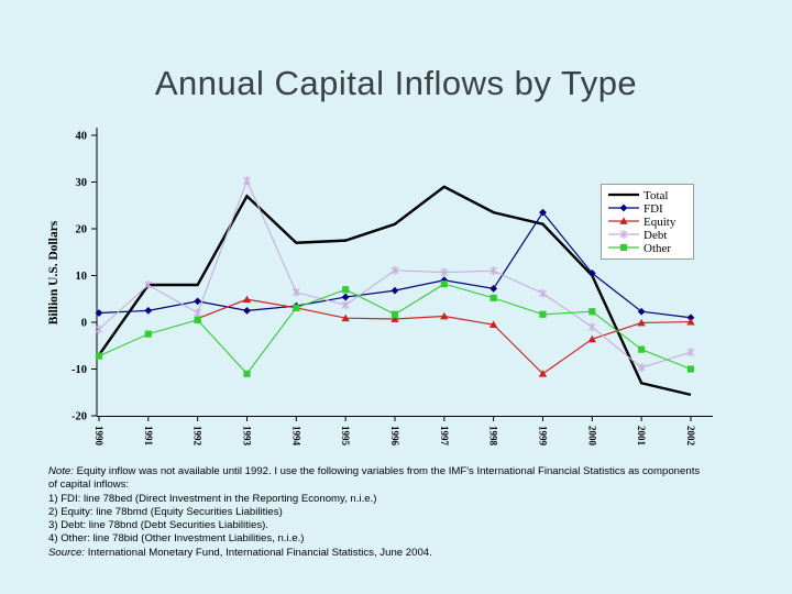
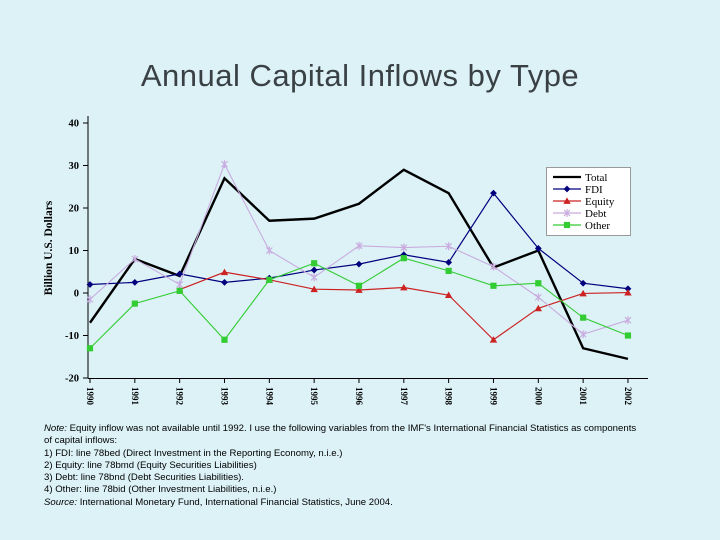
Other/1990: -7 -> -13
Total/1992: 8 -> 4
Debt/1994: 6 -> 10
Total/1999: 21 -> 6
